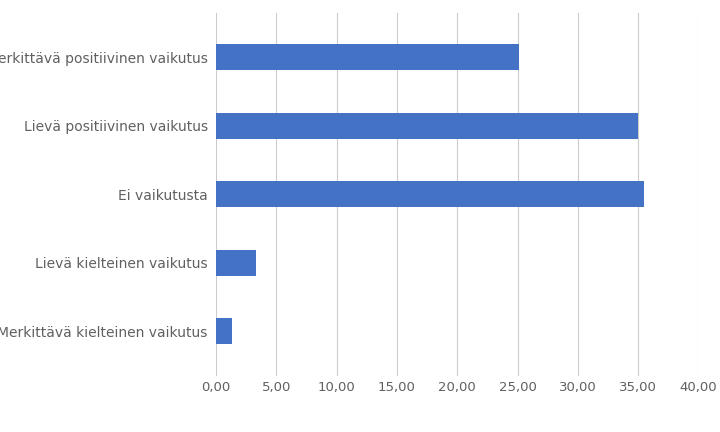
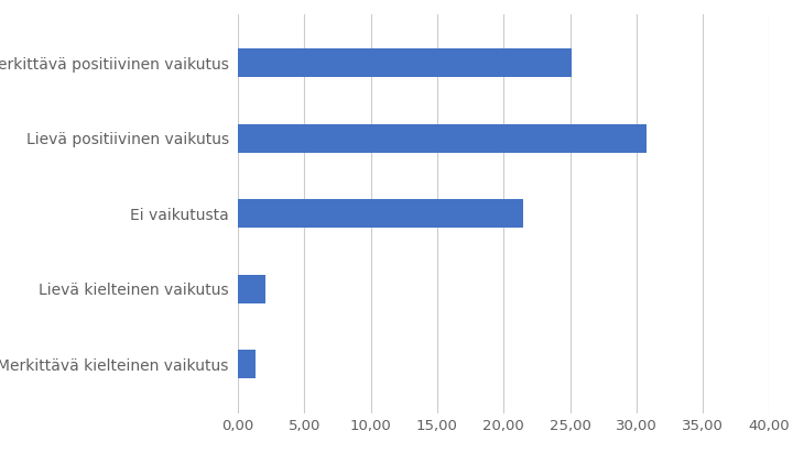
Lievä positiivinen vaikutus: 35,0 -> 30,8
Ei vaikutusta: 35,5 -> 21,5
Lievä kielteinen vaikutus: 3,3 -> 2,1
